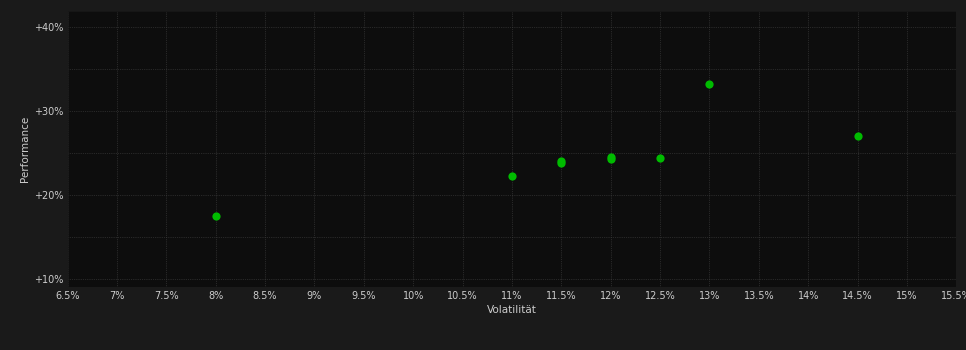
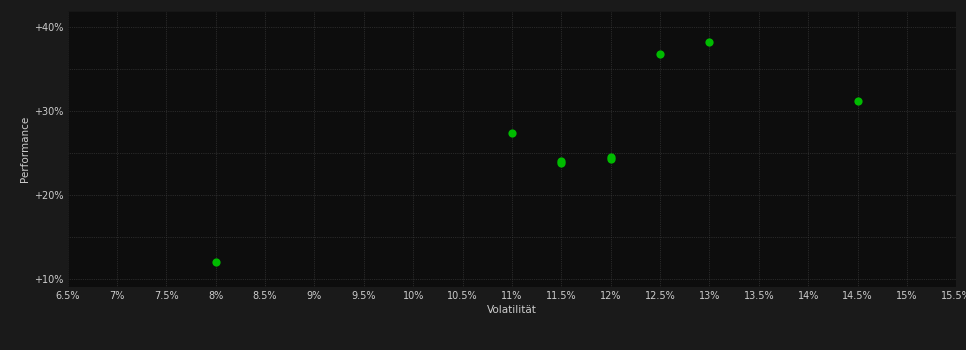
8%: 17.5% -> 12.0%
11%: 22.2% -> 27.4%
12.5%: 24.4% -> 36.8%
13%: 33.2% -> 38.2%
14.5%: 27.0% -> 31.2%
